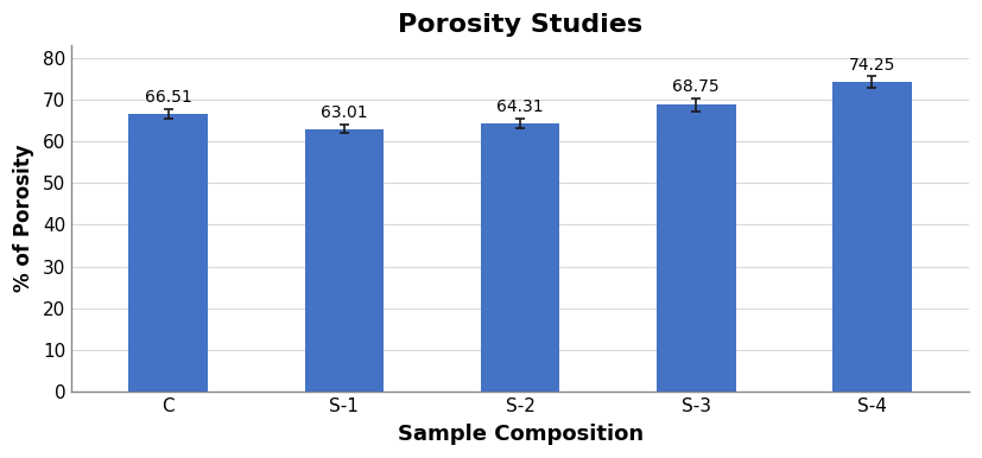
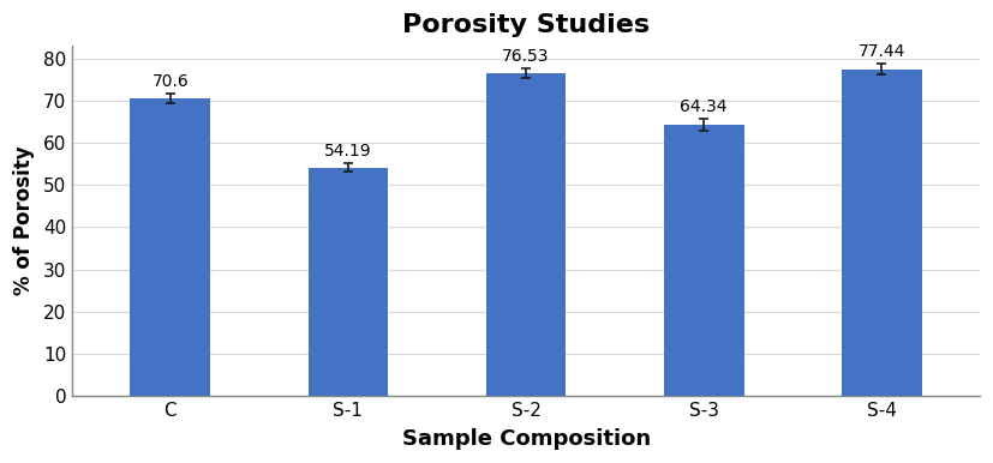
C: 66.51 -> 70.6
S-1: 63.01 -> 54.19
S-2: 64.31 -> 76.53
S-3: 68.75 -> 64.34
S-4: 74.25 -> 77.44
